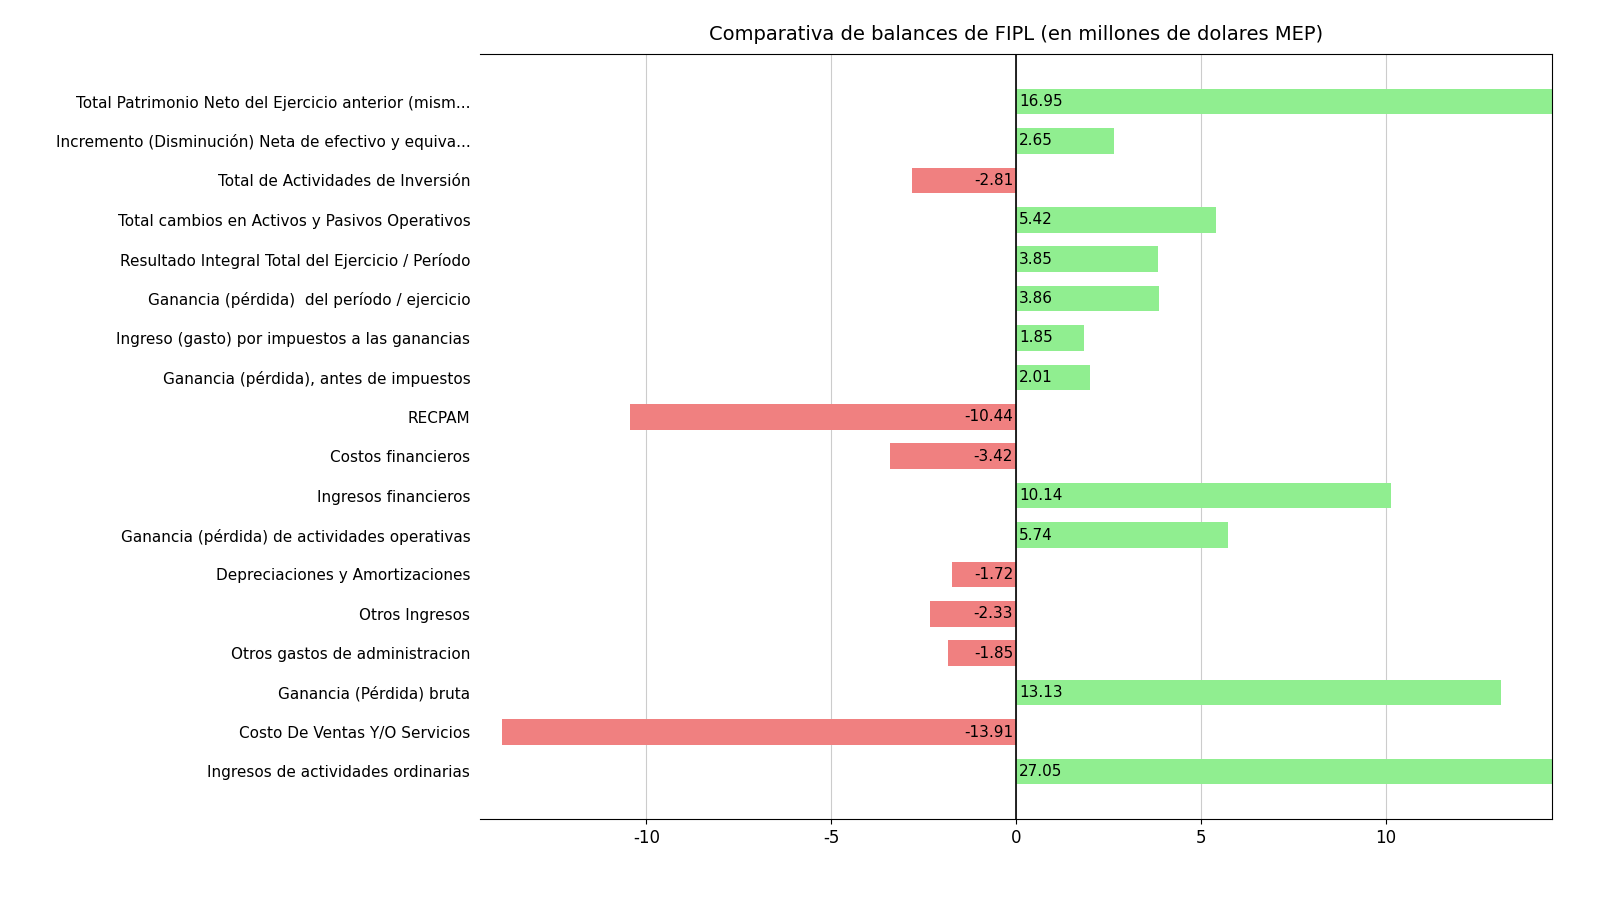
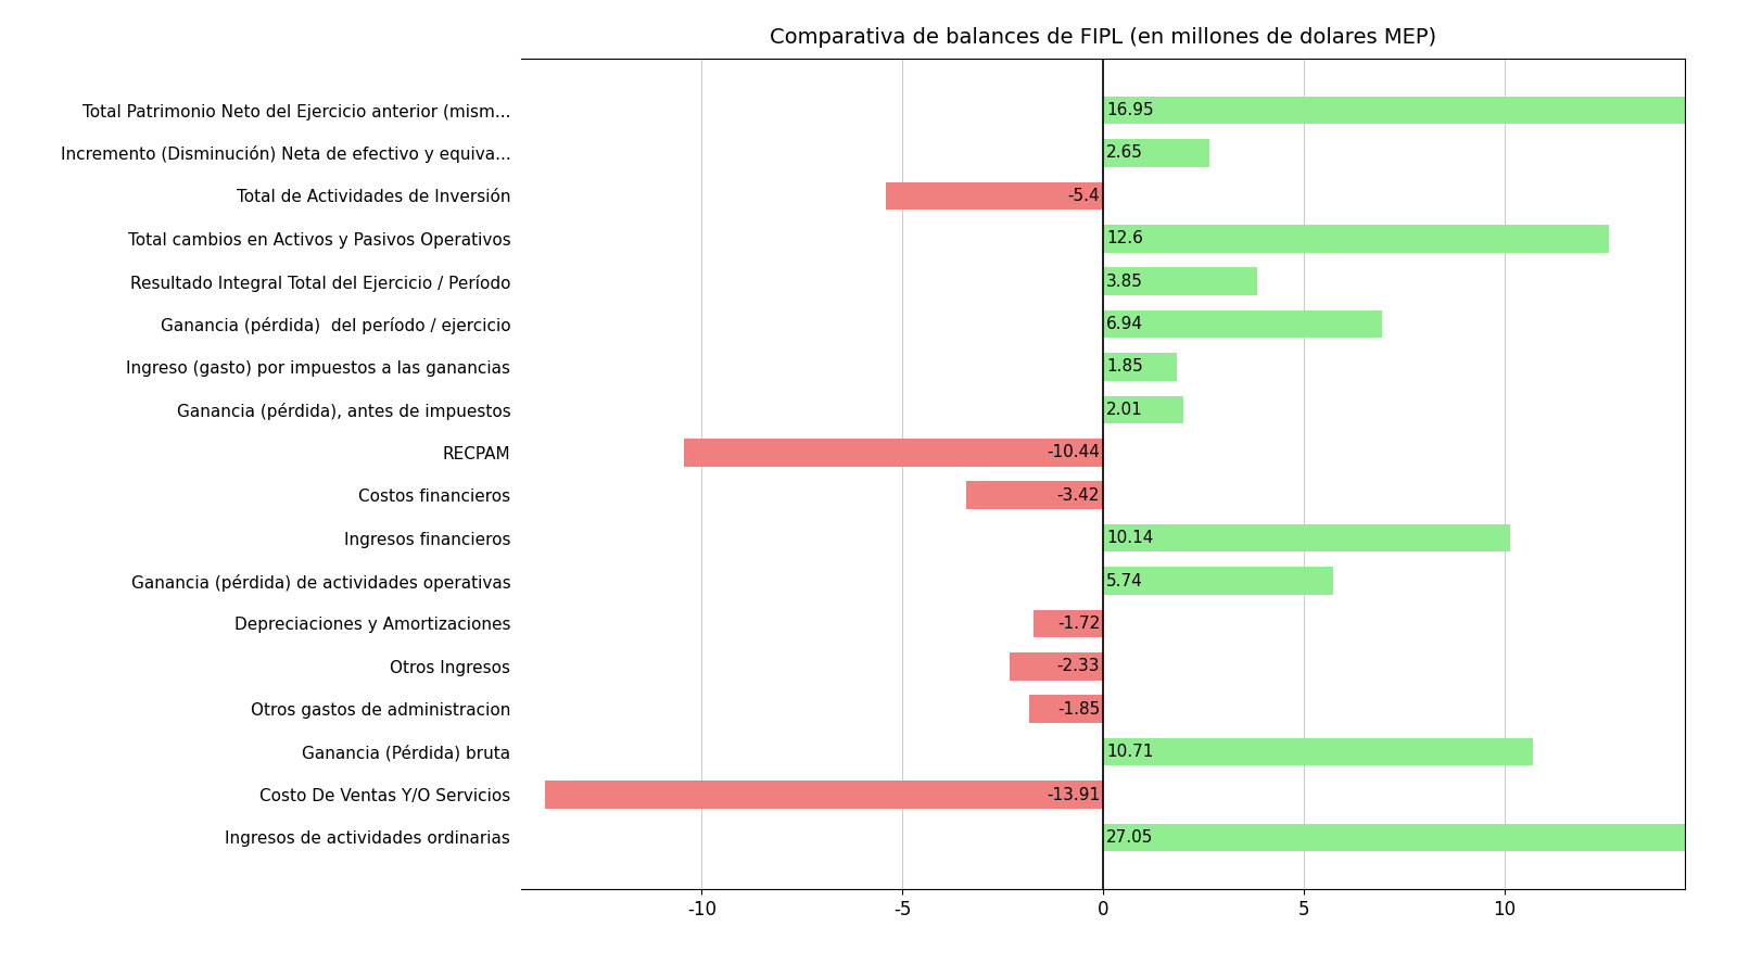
Total de Actividades de Inversión: -2.81 -> -5.4
Total cambios en Activos y Pasivos Operativos: 5.42 -> 12.6
Ganancia (pérdida) del período / ejercicio: 3.86 -> 6.94
Ganancia (Pérdida) bruta: 13.13 -> 10.71
